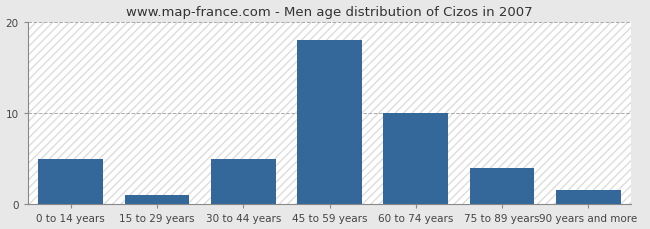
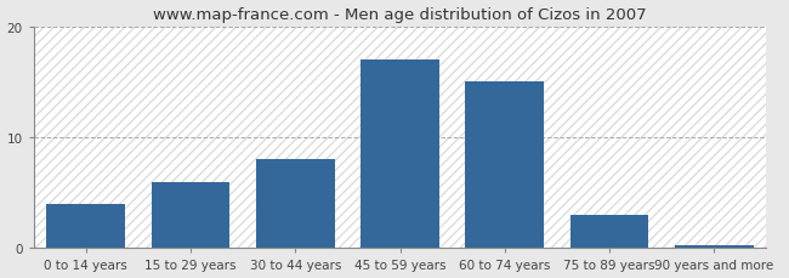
0 to 14 years: 5.0 -> 4.0
15 to 29 years: 1.0 -> 6.0
30 to 44 years: 5.0 -> 8.0
45 to 59 years: 18.0 -> 17.0
60 to 74 years: 10.0 -> 15.0
75 to 89 years: 4.0 -> 3.0
90 years and more: 1.6 -> 0.3
